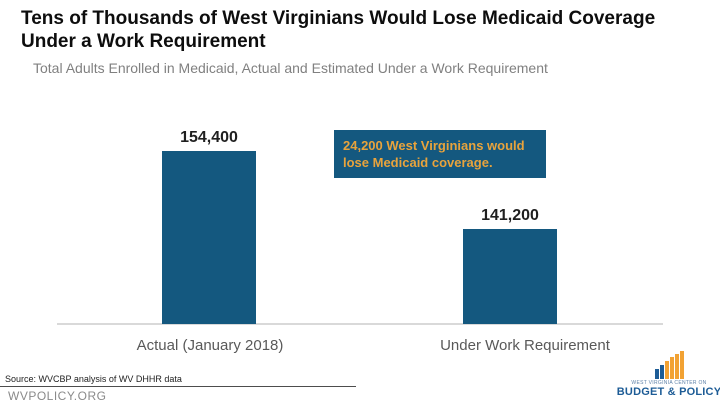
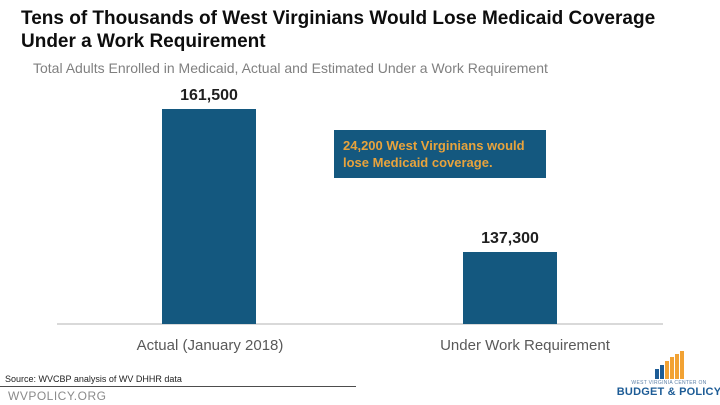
Actual (January 2018): 154,400 -> 161,500
Under Work Requirement: 141,200 -> 137,300
